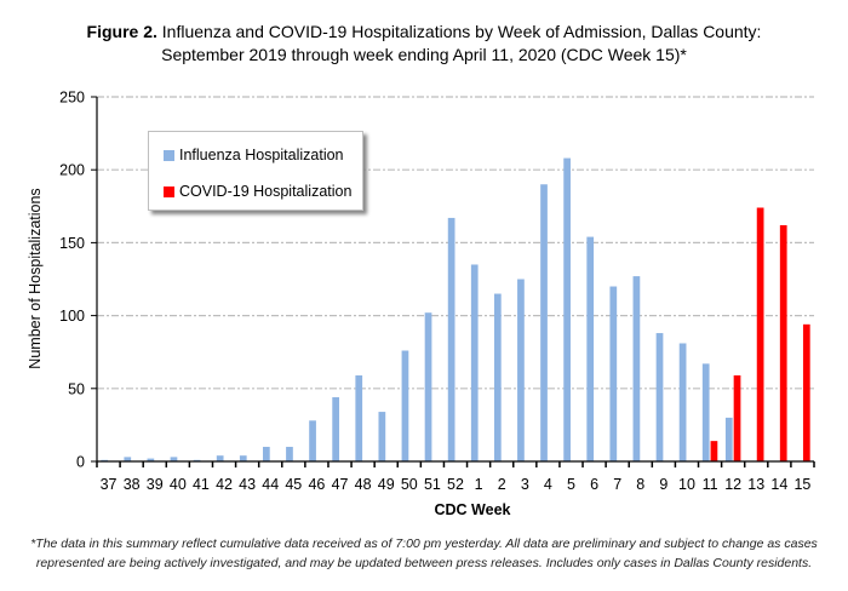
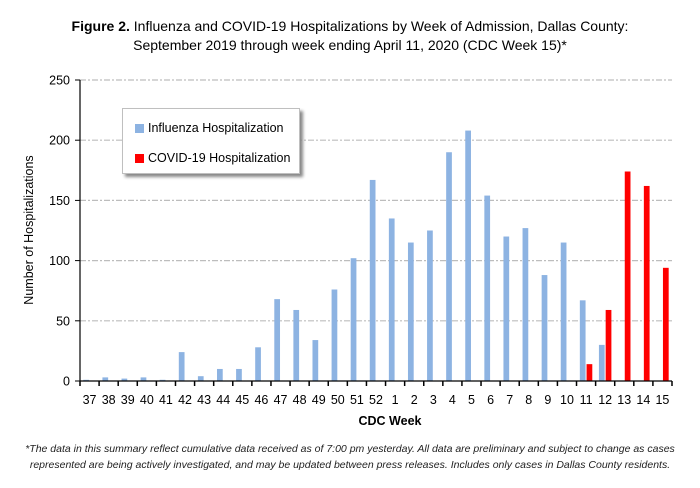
Influenza Hospitalization/42: 4 -> 24
Influenza Hospitalization/47: 44 -> 68
Influenza Hospitalization/10: 81 -> 115
